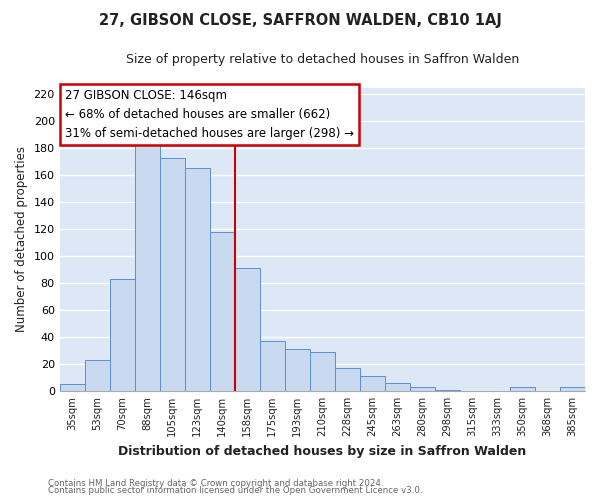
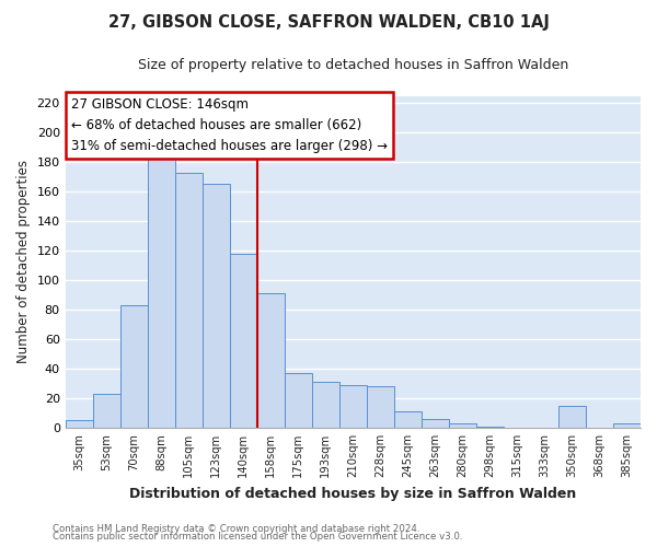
228sqm: 17 -> 28
350sqm: 3 -> 15
